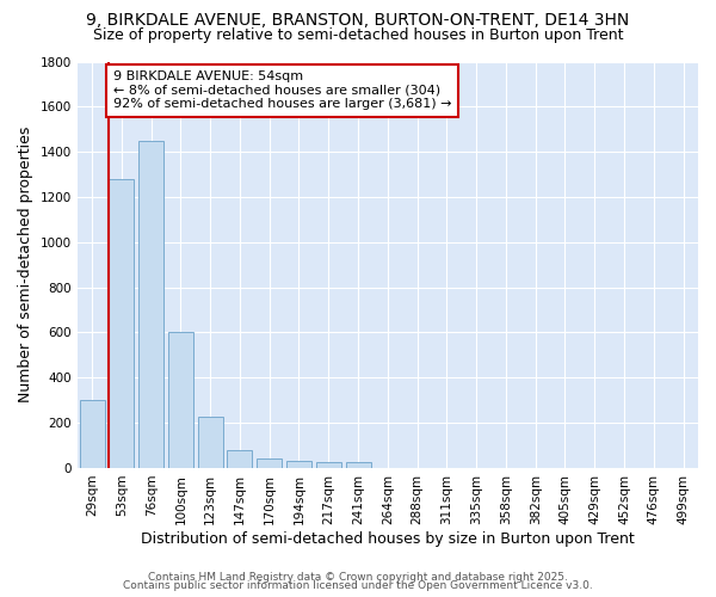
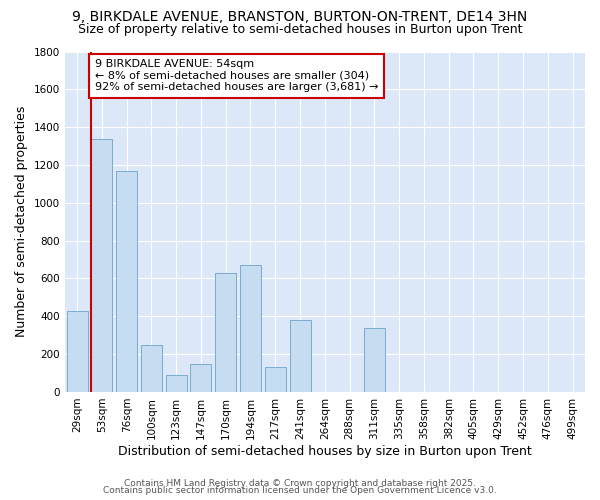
29sqm: 300 -> 430
53sqm: 1280 -> 1340
76sqm: 1450 -> 1170
100sqm: 600 -> 250
123sqm: 220 -> 90
147sqm: 80 -> 150
170sqm: 40 -> 630
194sqm: 30 -> 670
217sqm: 20 -> 130
241sqm: 20 -> 380
311sqm: 0 -> 340
